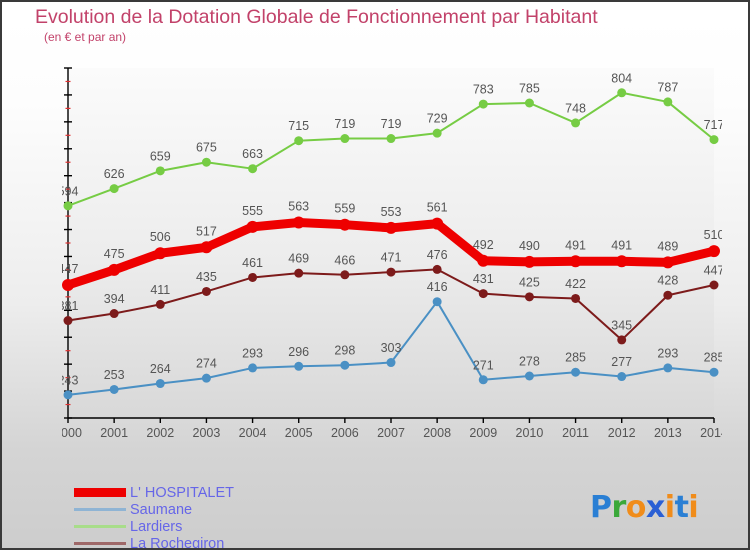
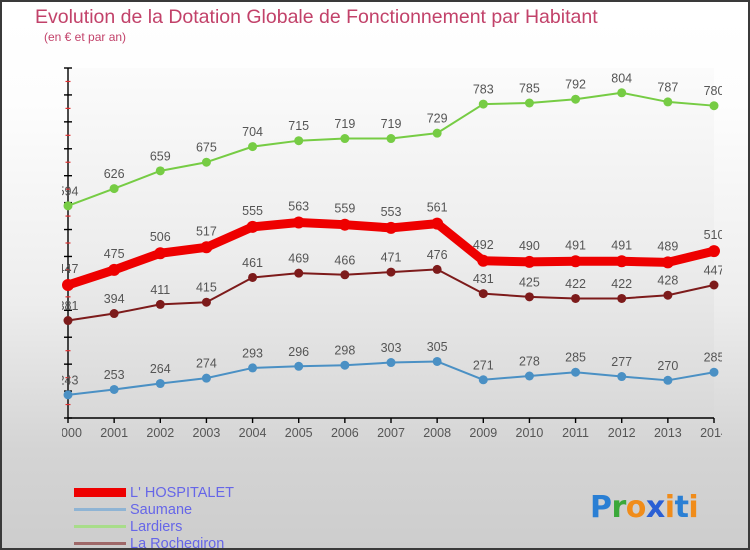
La Rochegiron/2003: 435 -> 415
Lardiers/2004: 663 -> 704
Saumane/2008: 416 -> 305
Lardiers/2011: 748 -> 792
La Rochegiron/2012: 345 -> 422
Saumane/2013: 293 -> 270
Lardiers/2014: 717 -> 780
